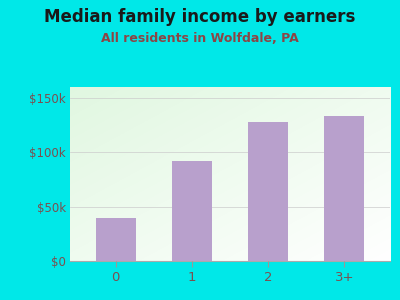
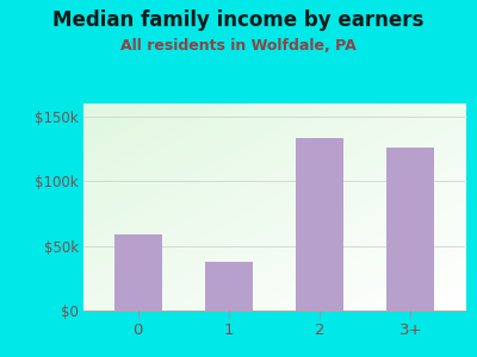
0: $40k -> $59k
1: $92k -> $38k
2: $128k -> $133k
3+: $133k -> $126k
